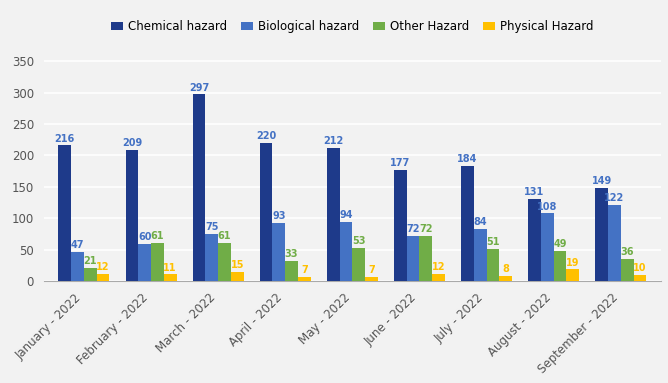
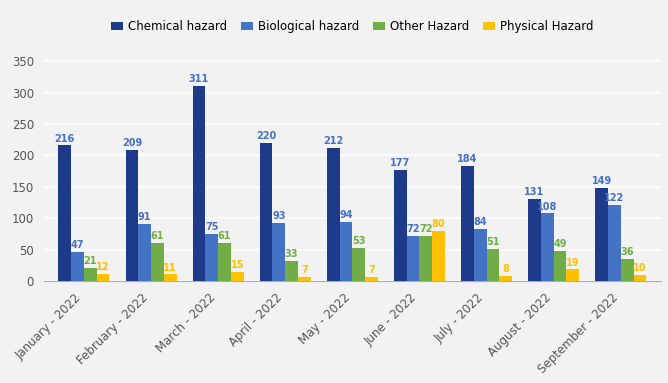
Biological hazard/February - 2022: 60 -> 91
Chemical hazard/March - 2022: 297 -> 311
Physical Hazard/June - 2022: 12 -> 80
